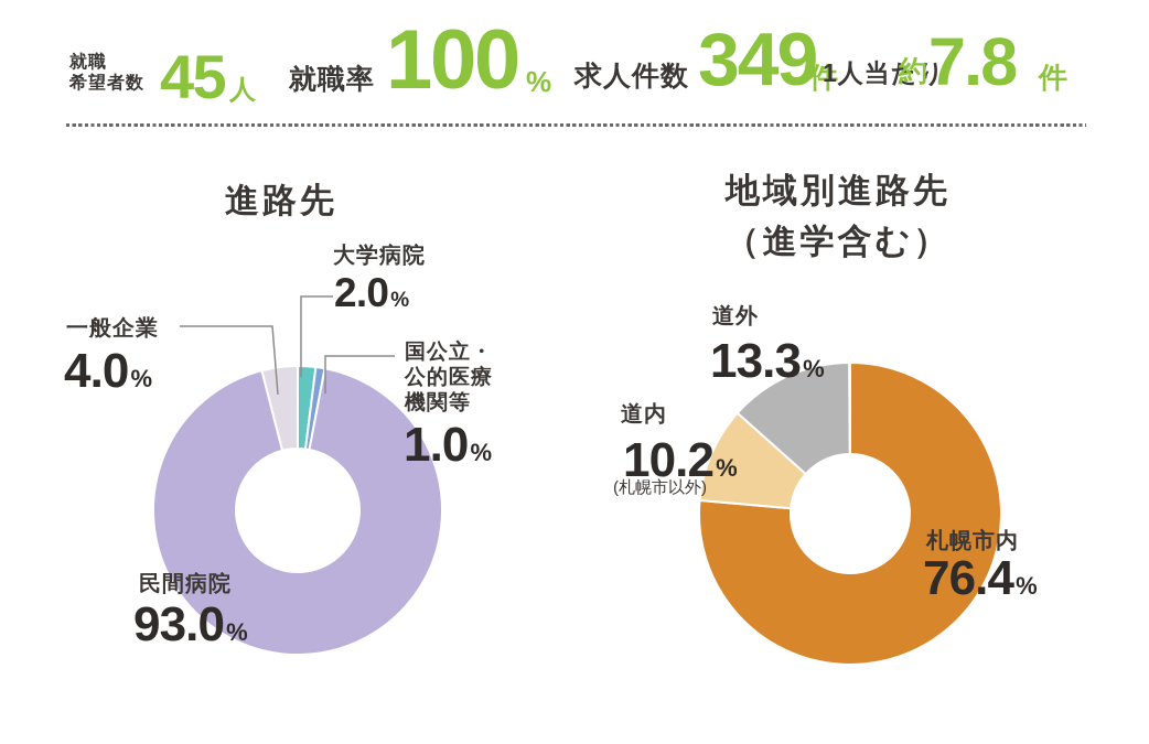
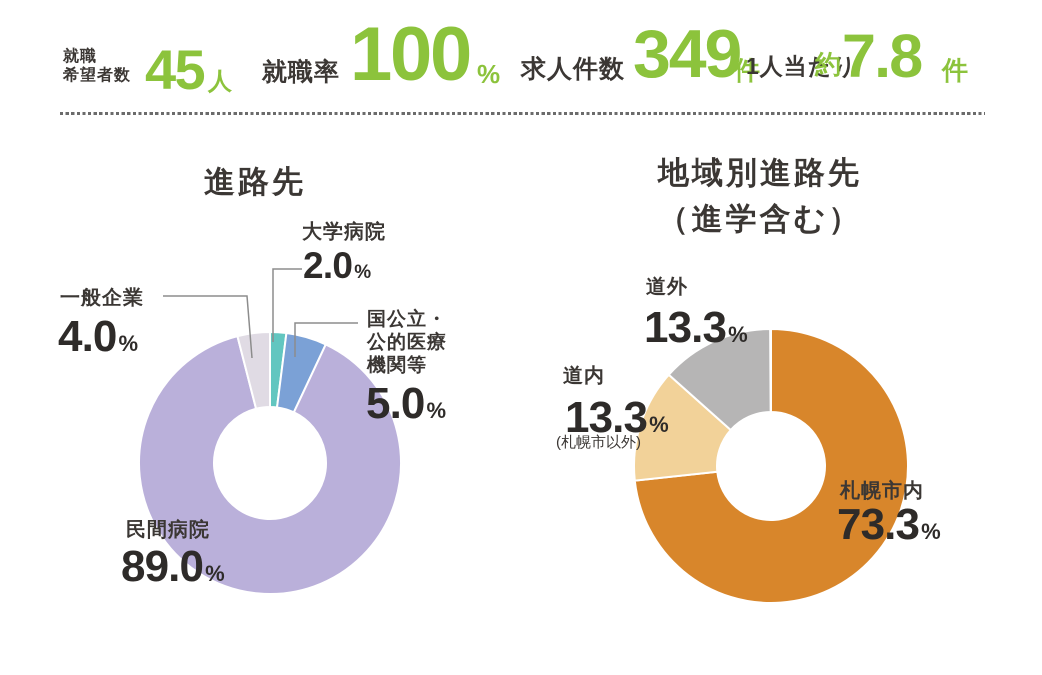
進路先/国公立・公的医療機関等: 1.0 -> 5.0
進路先/民間病院: 93.0 -> 89.0
地域別進路先（進学含む）/札幌市内: 76.4 -> 73.3
地域別進路先（進学含む）/道内: 10.2 -> 13.3
